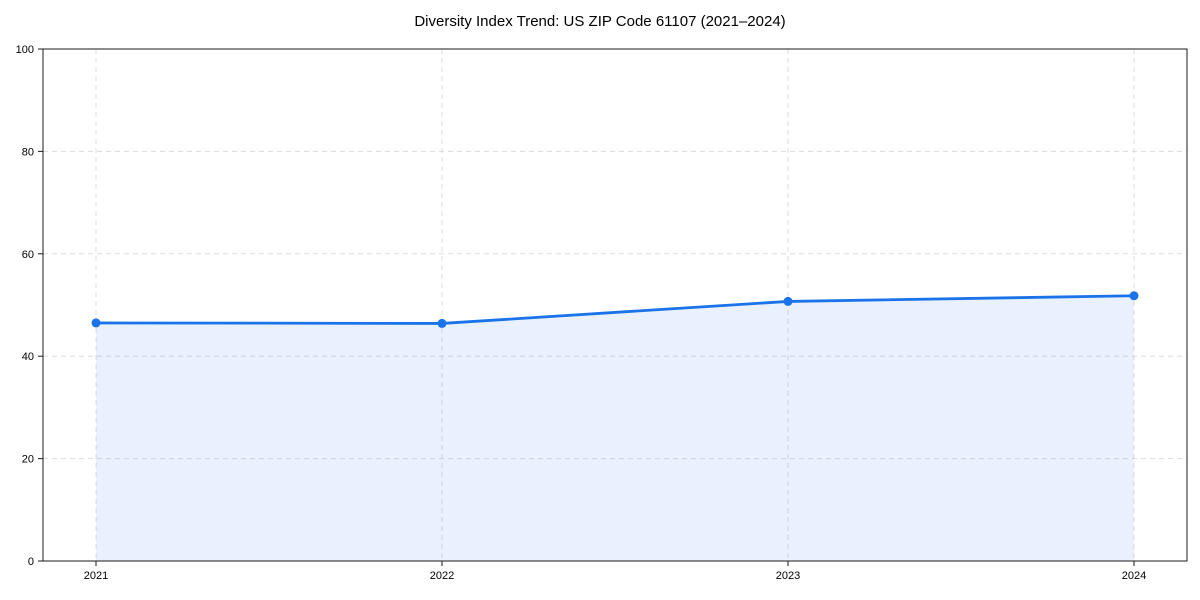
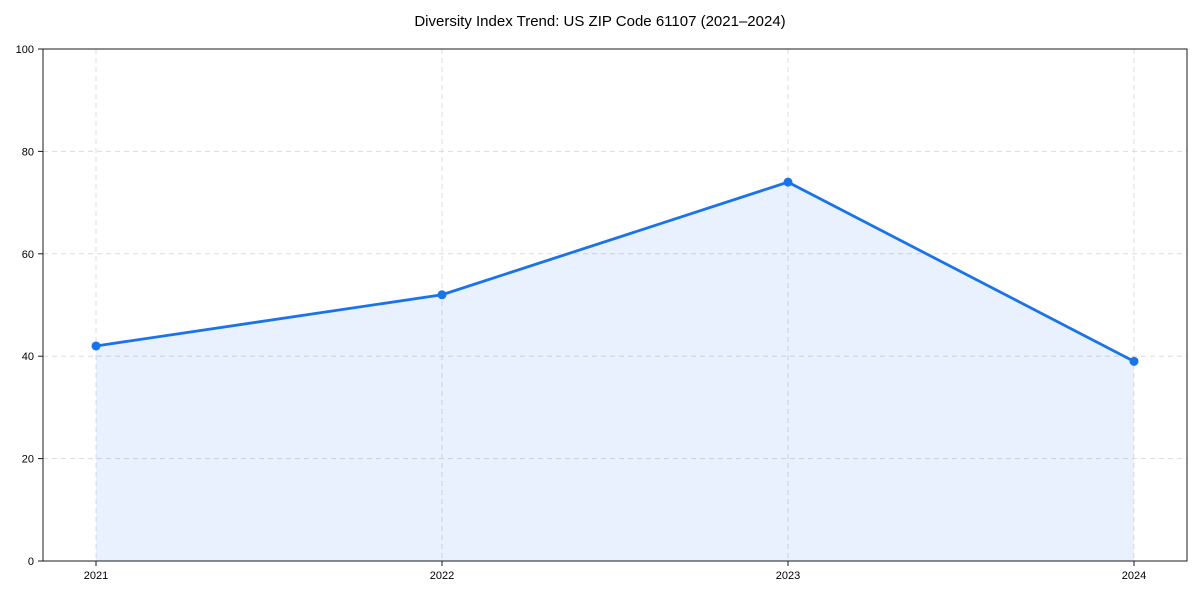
2021: 46 -> 42
2022: 46 -> 52
2023: 51 -> 74
2024: 52 -> 39
